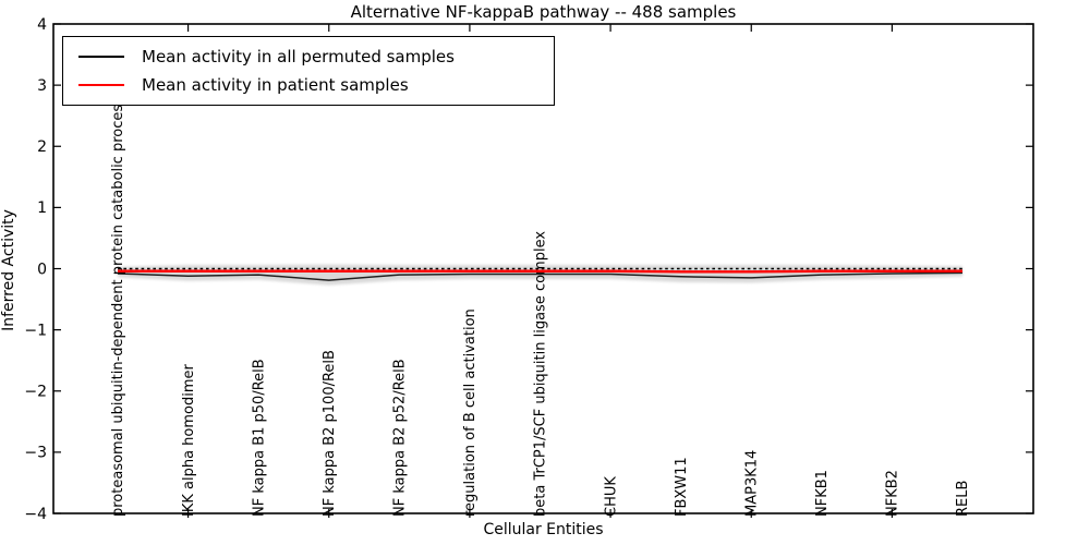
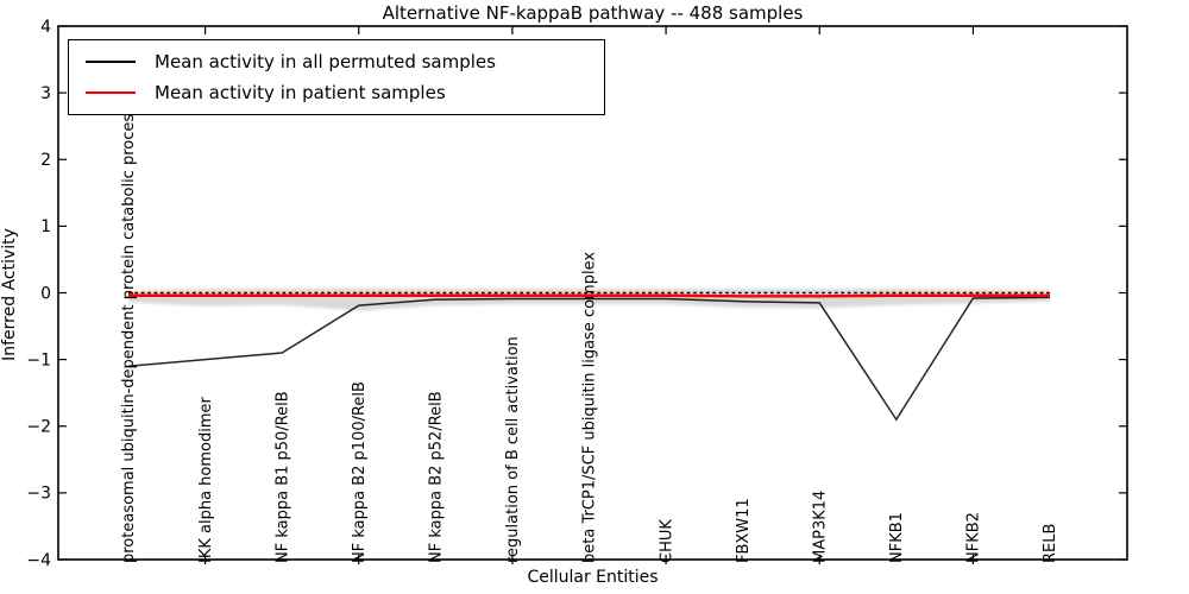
Mean activity in all permuted samples/proteasomal ubiquitin-dependent protein catabolic process: -0.1 -> -1.1
Mean activity in all permuted samples/IKK alpha homodimer: -0.1 -> -1.0
Mean activity in all permuted samples/NF kappa B1 p50/RelB: -0.1 -> -0.9
Mean activity in all permuted samples/NFKB1: -0.1 -> -1.9
